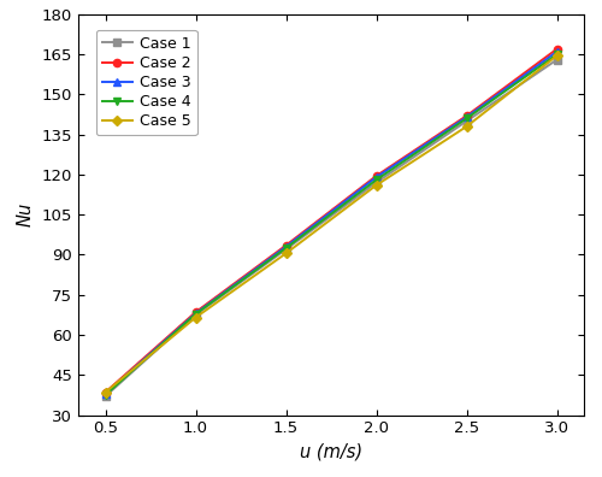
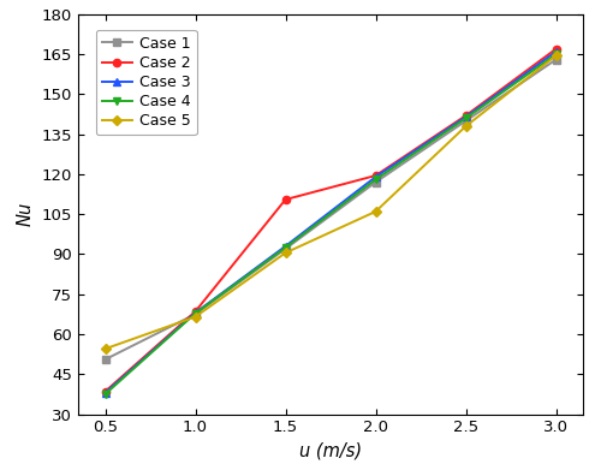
Case 1/0.5: 37.0 -> 50.5
Case 5/0.5: 38.5 -> 54.5
Case 2/1.5: 93.5 -> 110.5
Case 5/2.0: 116.0 -> 106.0
